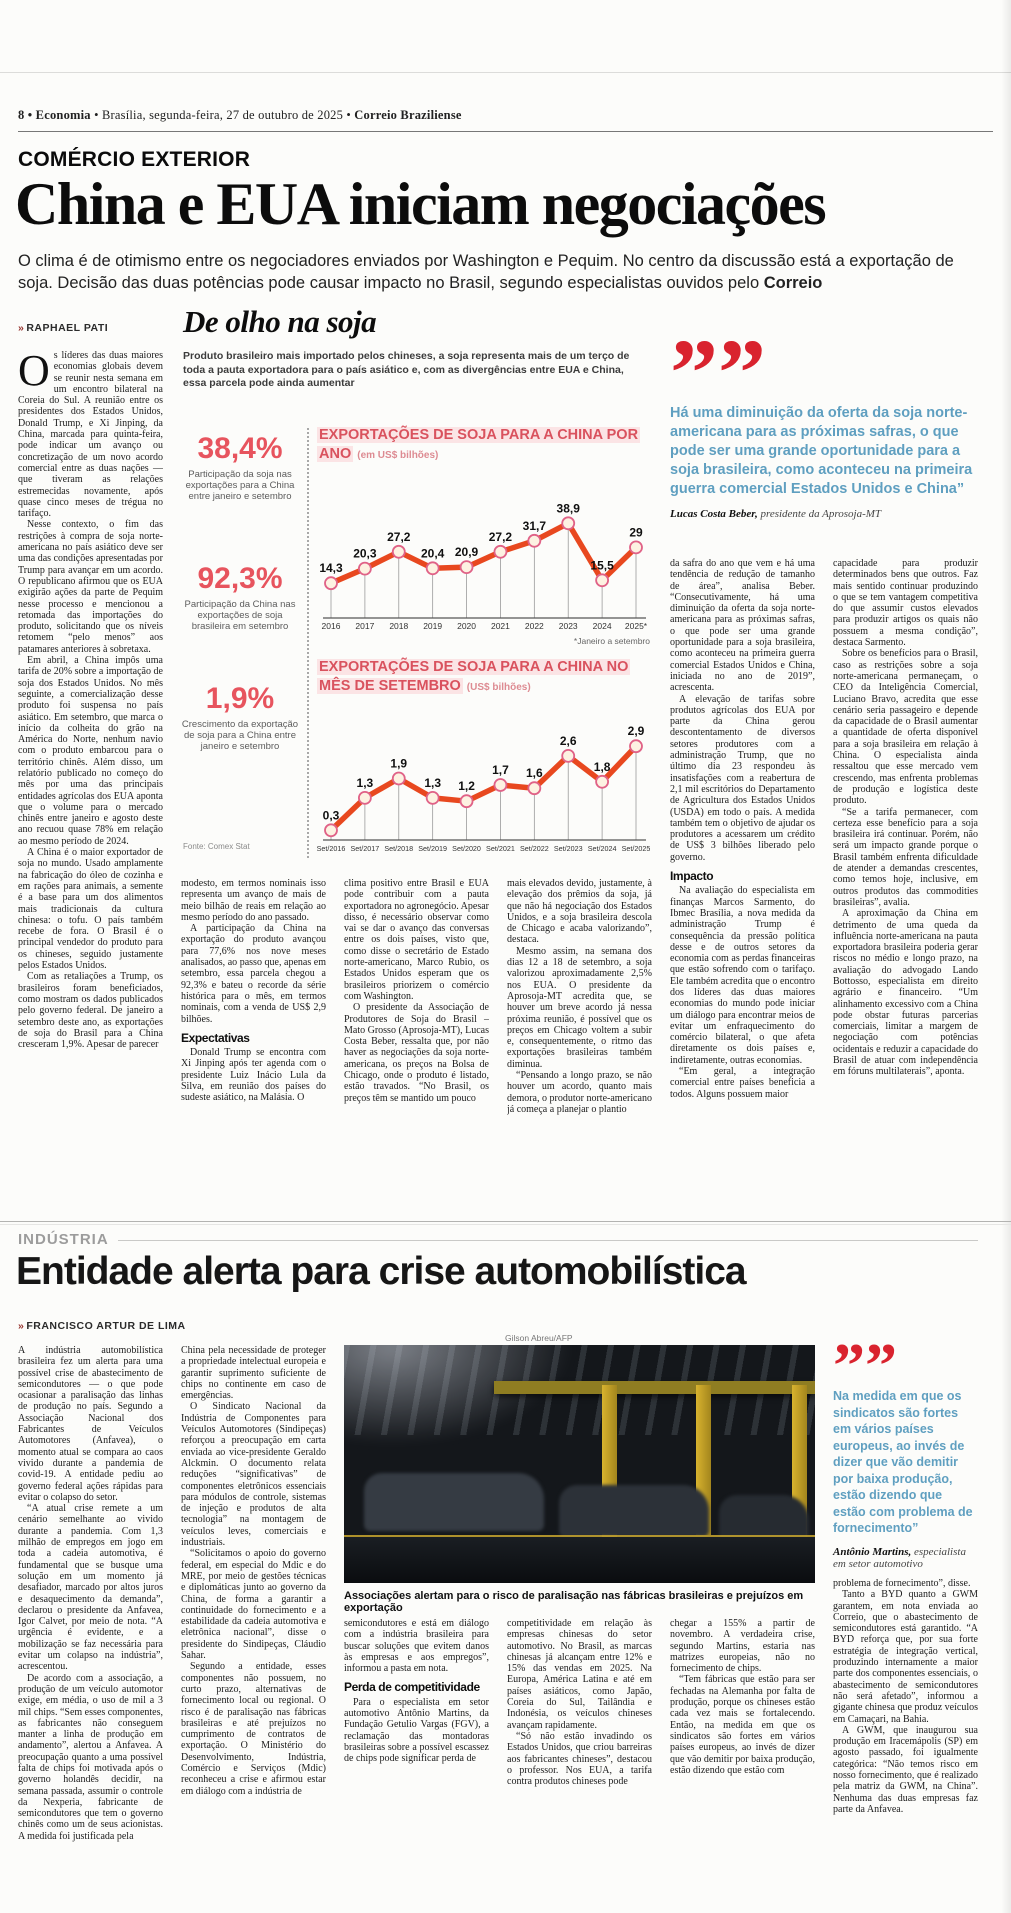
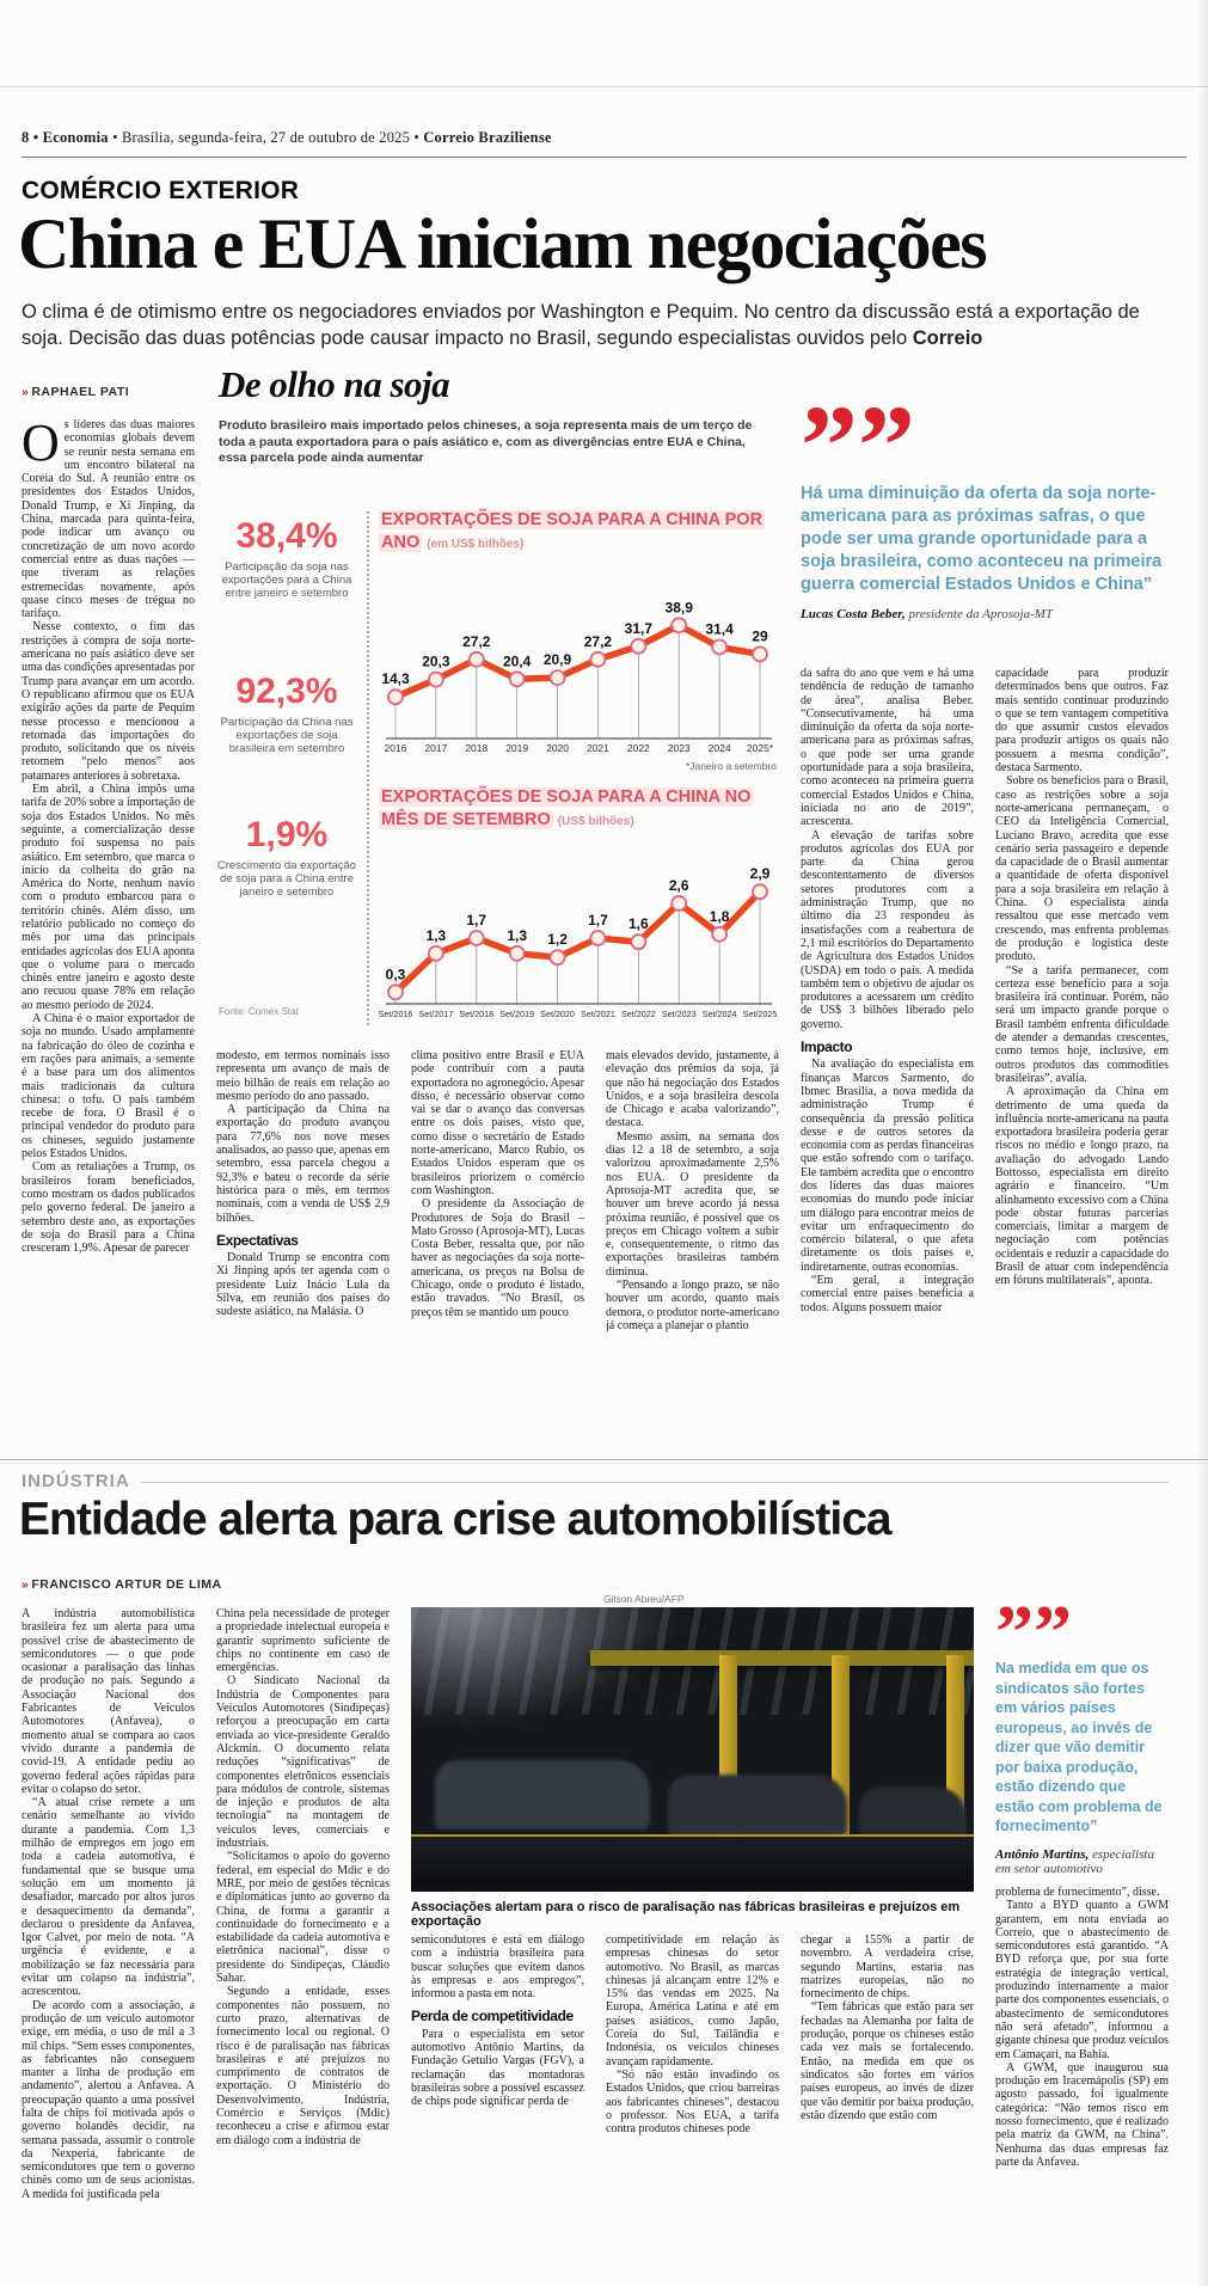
EXPORTAÇÕES DE SOJA PARA A CHINA POR ANO/2024: 15,5 -> 31,4
EXPORTAÇÕES DE SOJA PARA A CHINA NO MÊS DE SETEMBRO/Set/2018: 1,9 -> 1,7
